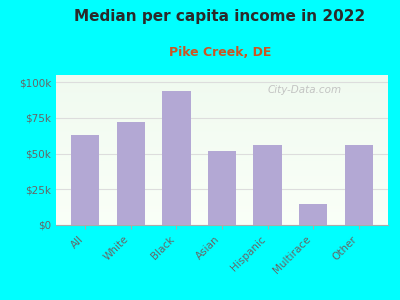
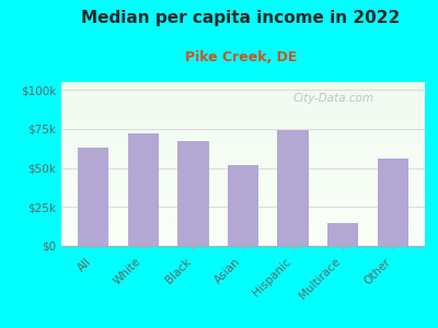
Black: $94k -> $67k
Hispanic: $56k -> $74k
